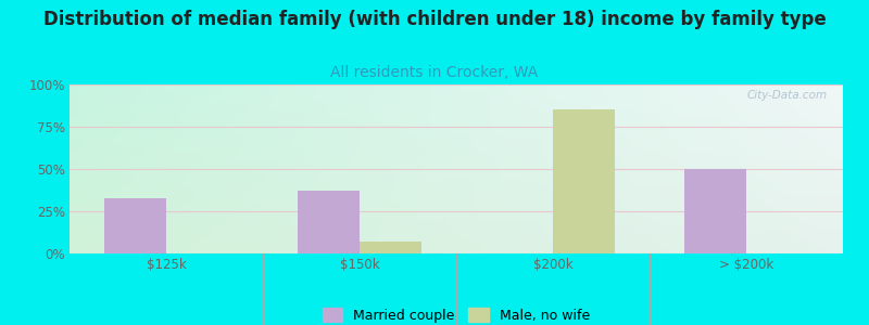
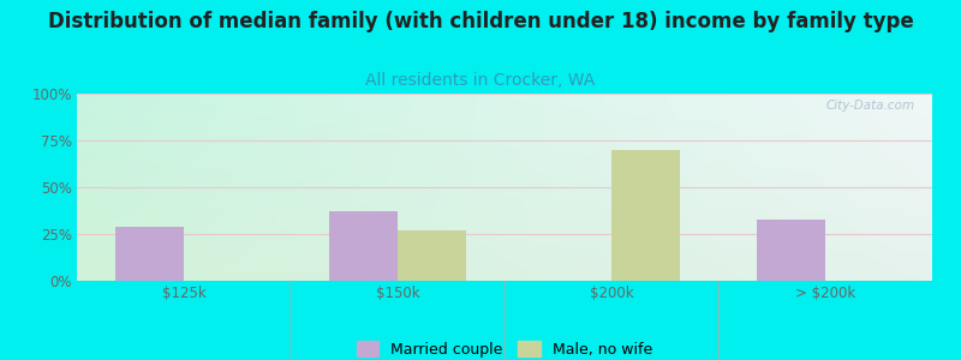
Married couple/$125k: 33% -> 29%
Male, no wife/$150k: 7% -> 27%
Male, no wife/$200k: 85% -> 70%
Married couple/> $200k: 50% -> 33%
